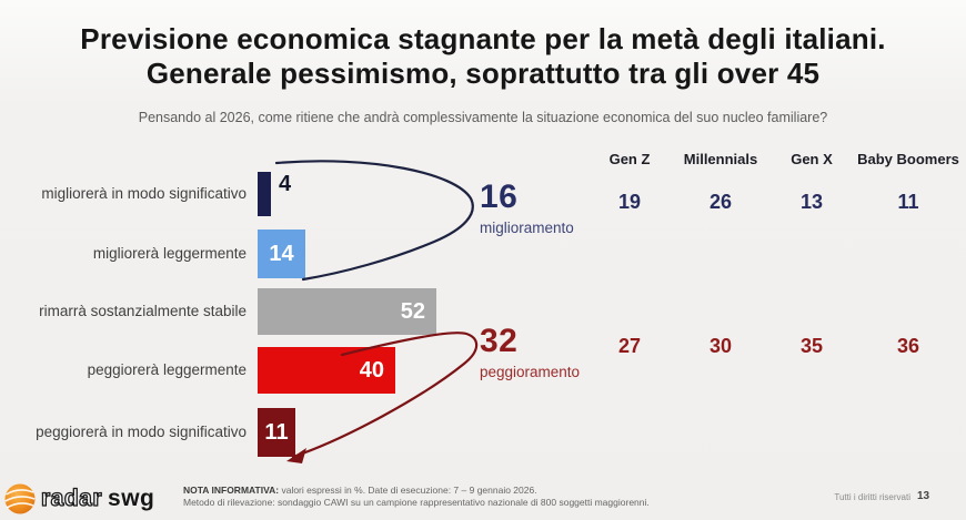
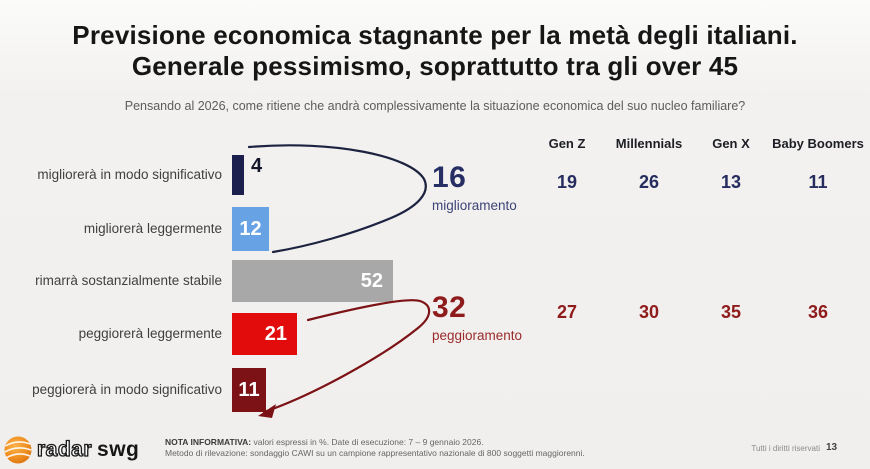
migliorerà leggermente: 14 -> 12
peggiorerà leggermente: 40 -> 21
